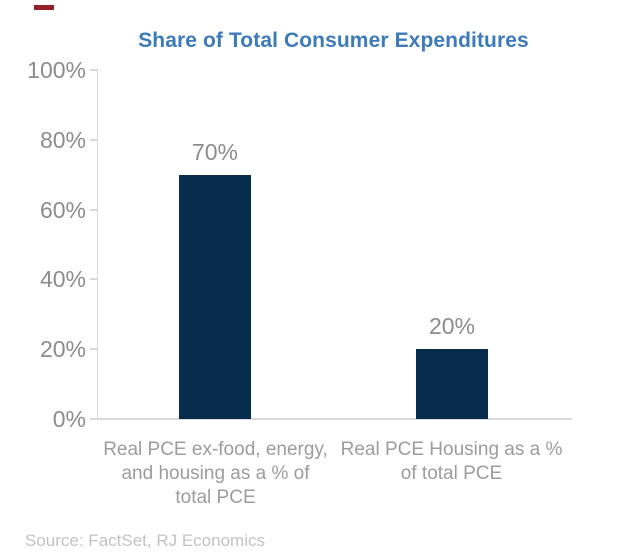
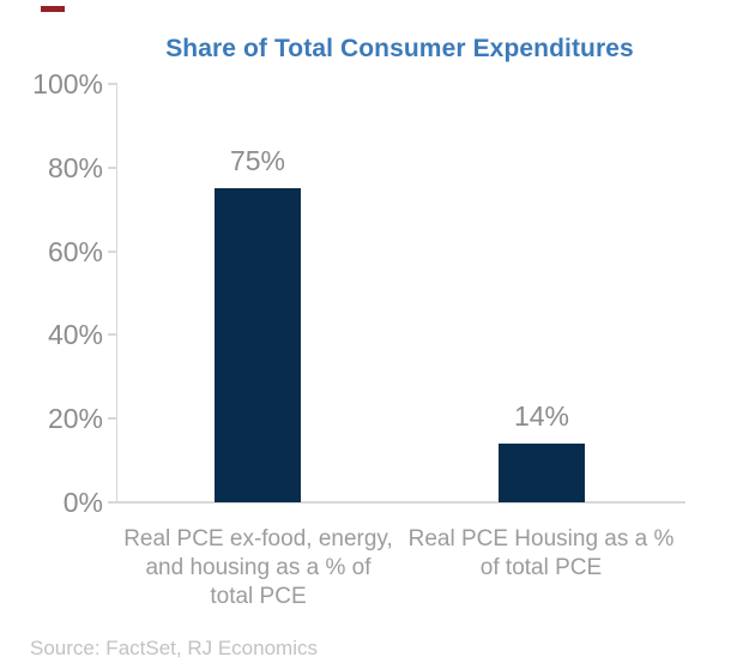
Real PCE ex-food, energy, and housing as a % of total PCE: 70% -> 75%
Real PCE Housing as a % of total PCE: 20% -> 14%
